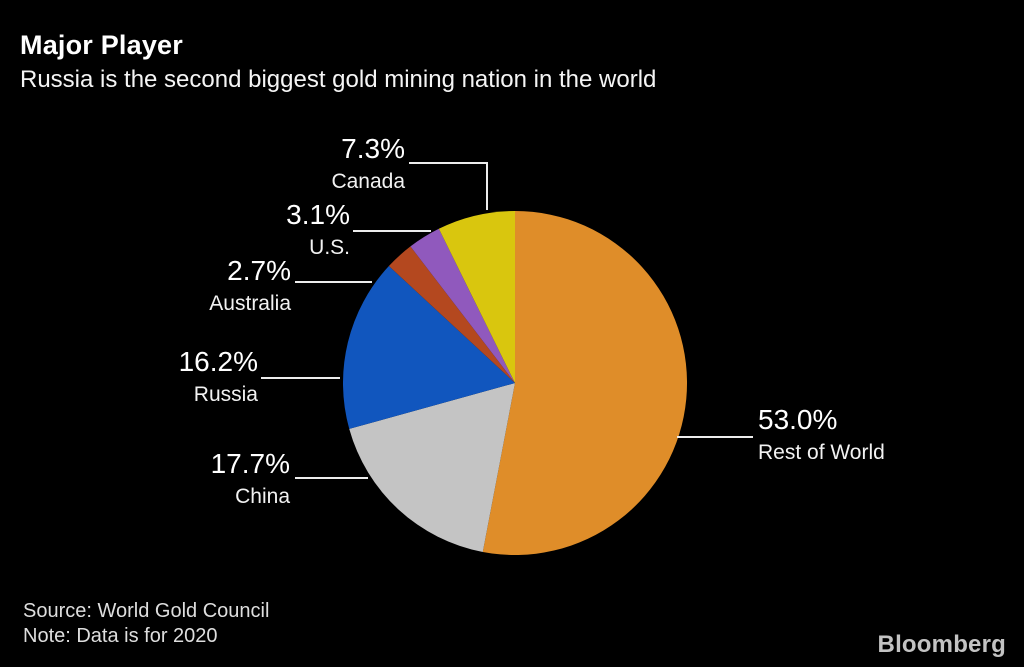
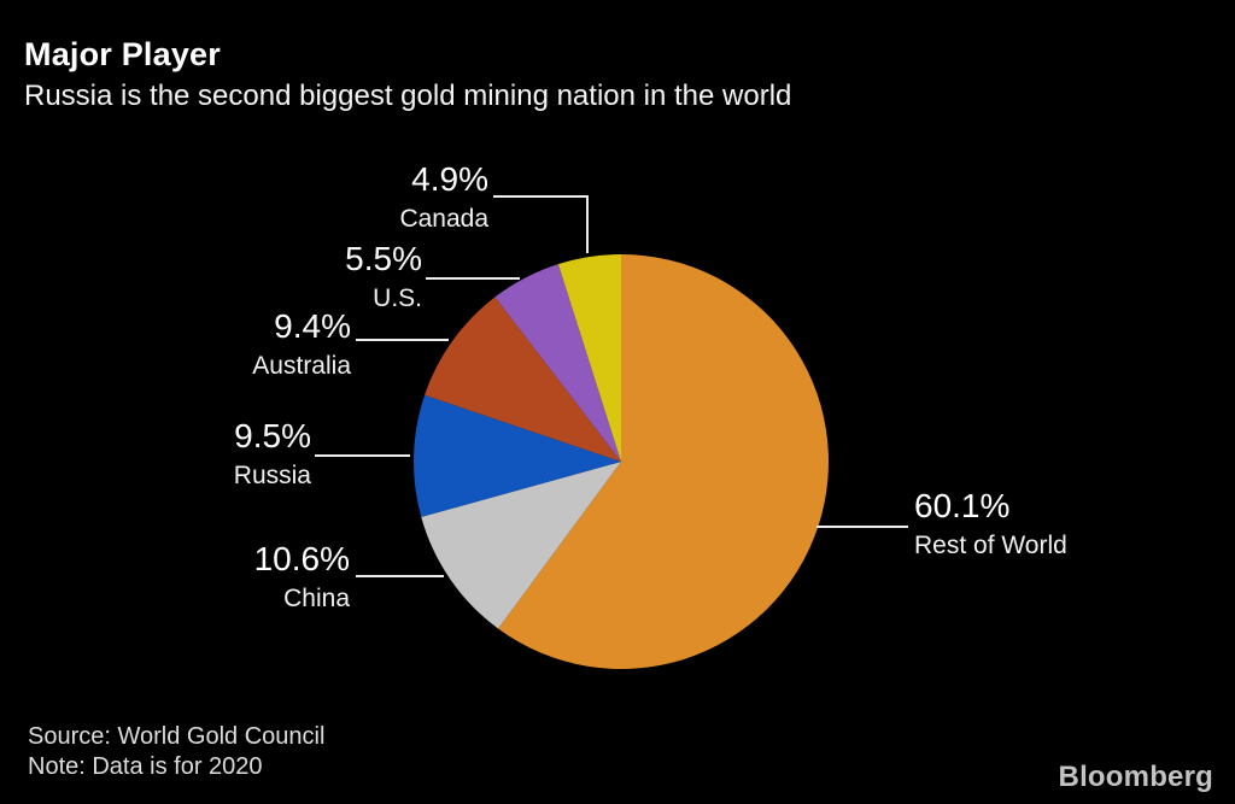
Rest of World: 53.0% -> 60.1%
China: 17.7% -> 10.6%
Russia: 16.2% -> 9.5%
Australia: 2.7% -> 9.4%
U.S.: 3.1% -> 5.5%
Canada: 7.3% -> 4.9%
